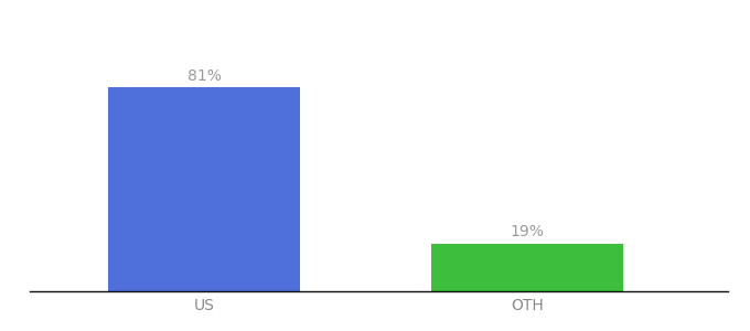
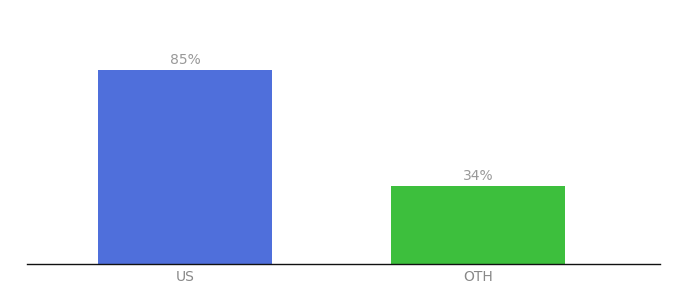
US: 81% -> 85%
OTH: 19% -> 34%
